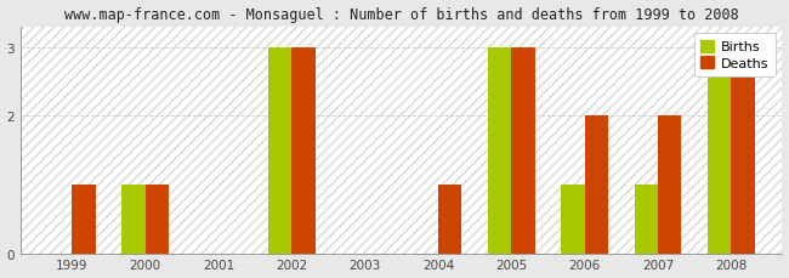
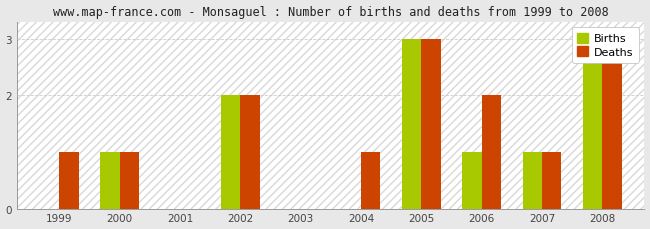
Births/2002: 3 -> 2
Deaths/2002: 3 -> 2
Deaths/2007: 2 -> 1
